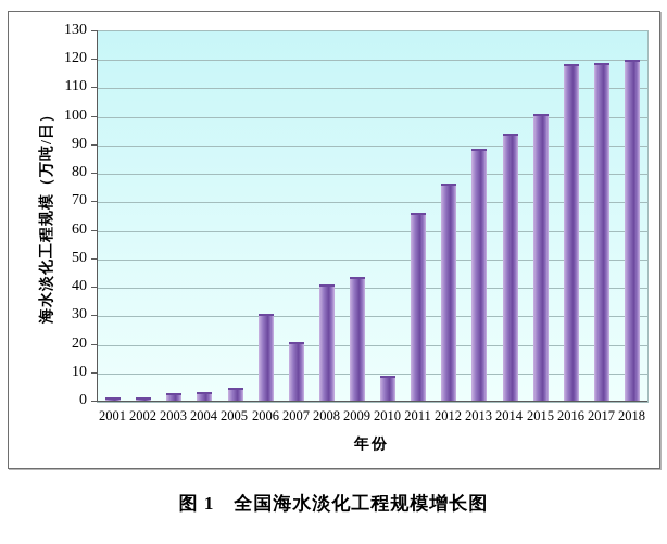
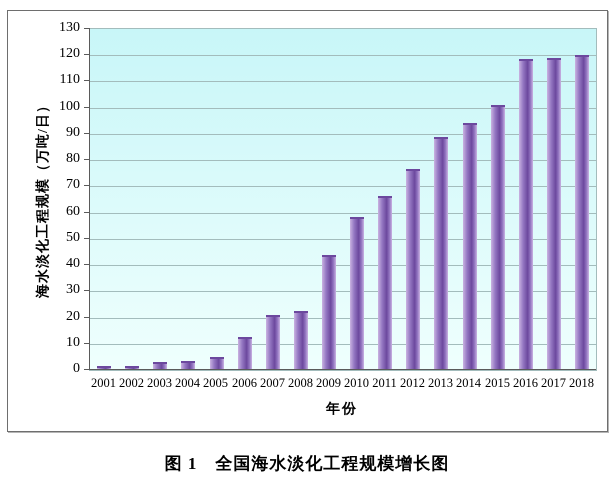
2006: 31 -> 12
2008: 41 -> 22
2010: 9 -> 58
